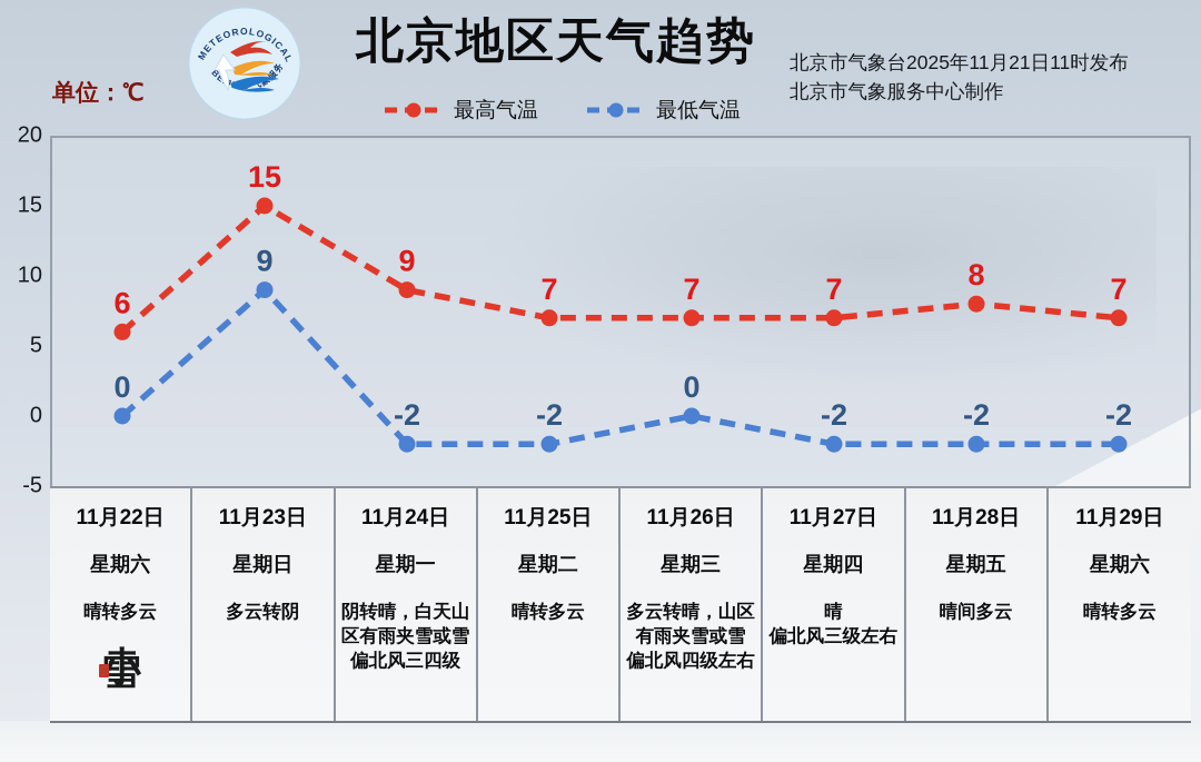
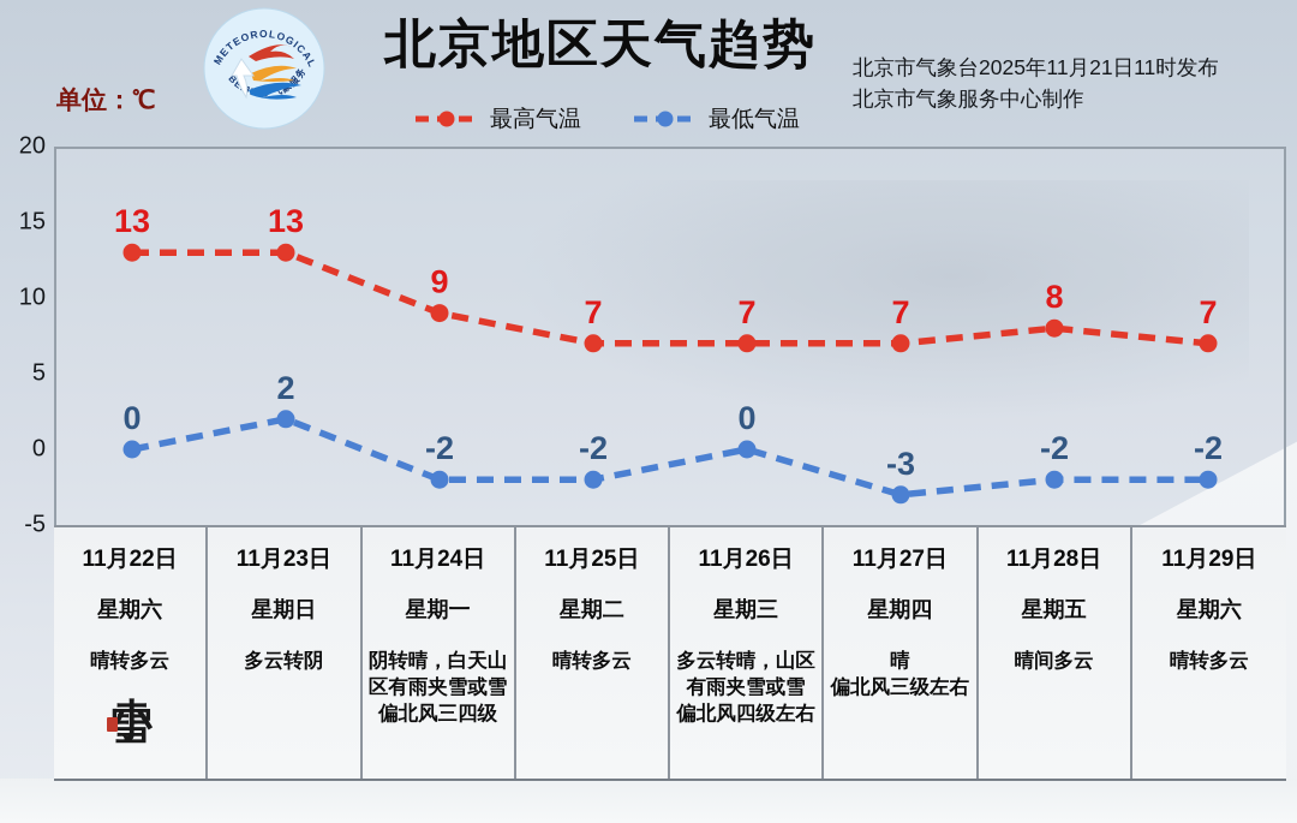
最高气温/11月22日: 6 -> 13
最高气温/11月23日: 15 -> 13
最低气温/11月23日: 9 -> 2
最低气温/11月27日: -2 -> -3
